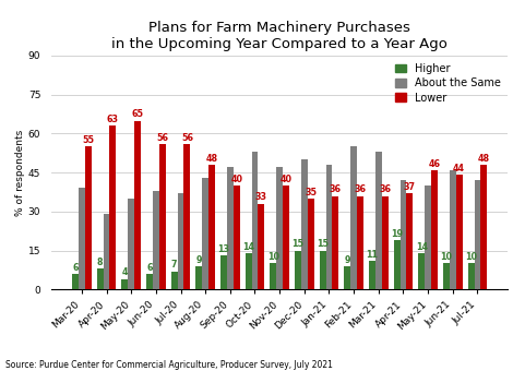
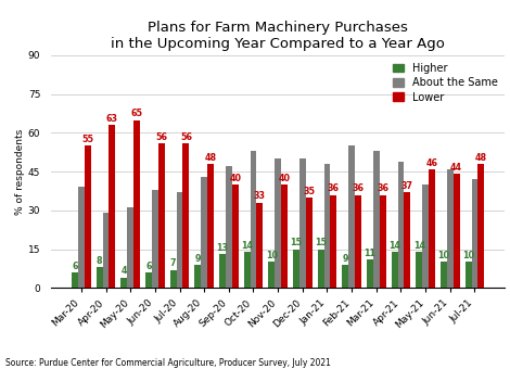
About the Same/May-20: 35 -> 31
About the Same/Nov-20: 47 -> 50
Higher/Apr-21: 19 -> 14
About the Same/Apr-21: 42 -> 49
